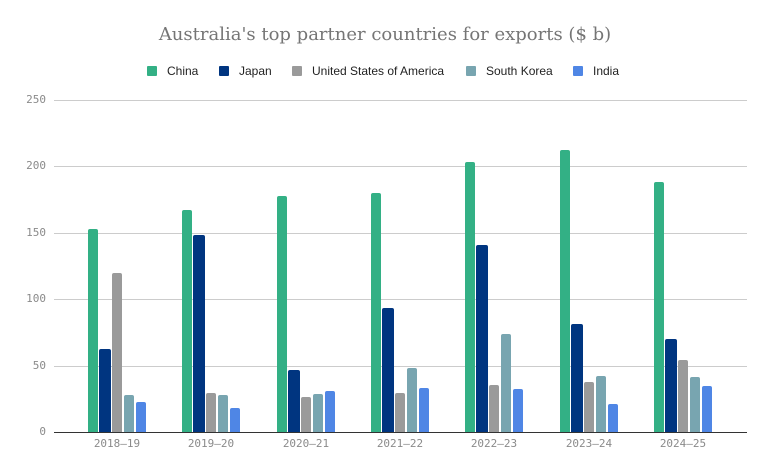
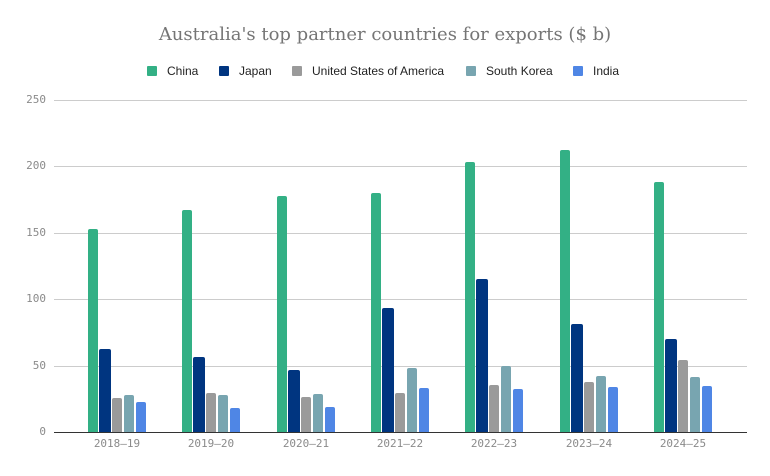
United States of America/2018–19: 120 -> 25
Japan/2019–20: 148 -> 57
India/2020–21: 31 -> 19
Japan/2022–23: 141 -> 115
South Korea/2022–23: 74 -> 50
India/2023–24: 21 -> 34
